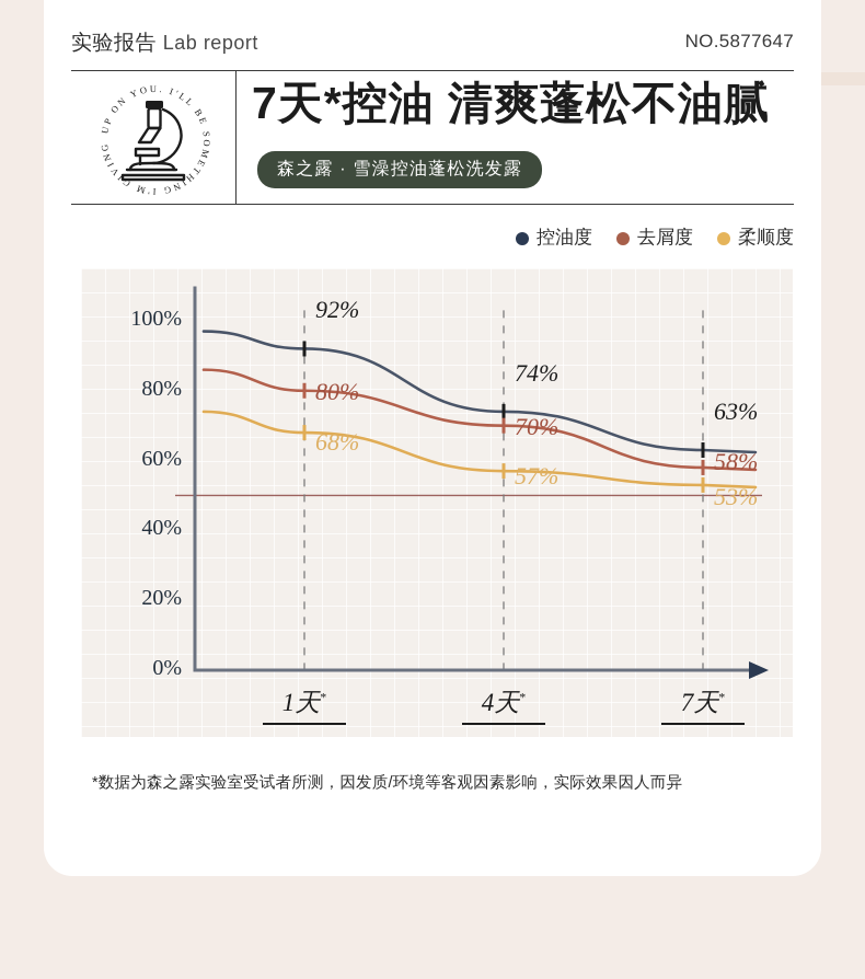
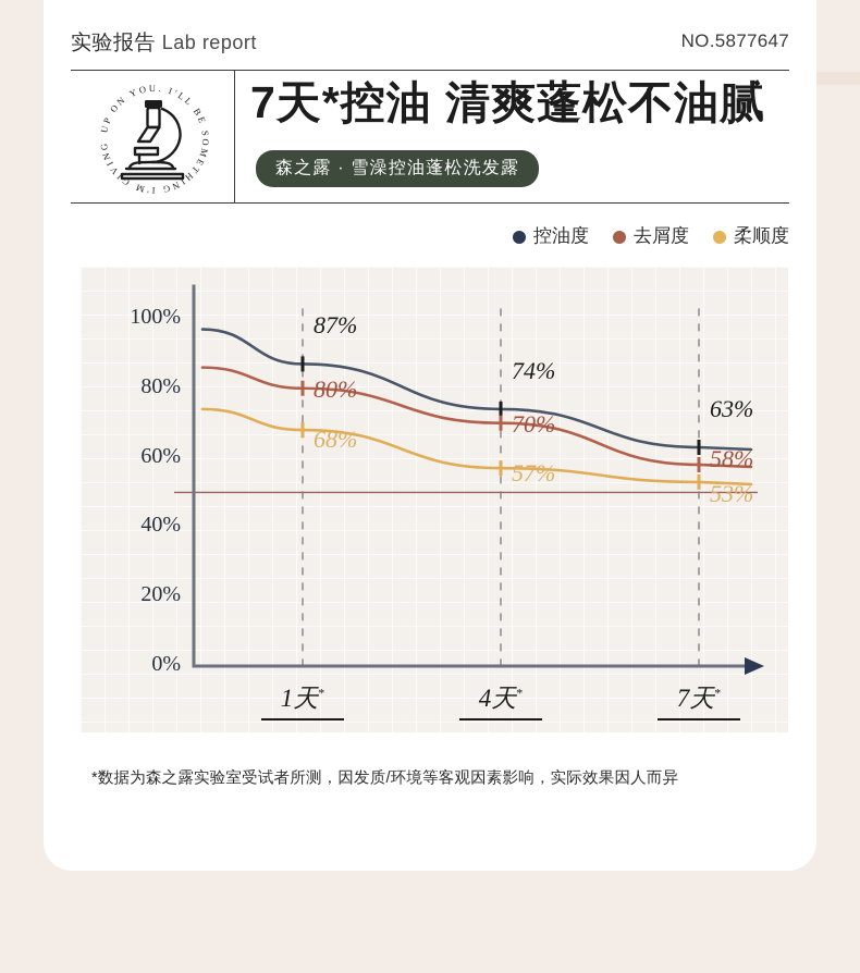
控油度/1天*: 92% -> 87%
